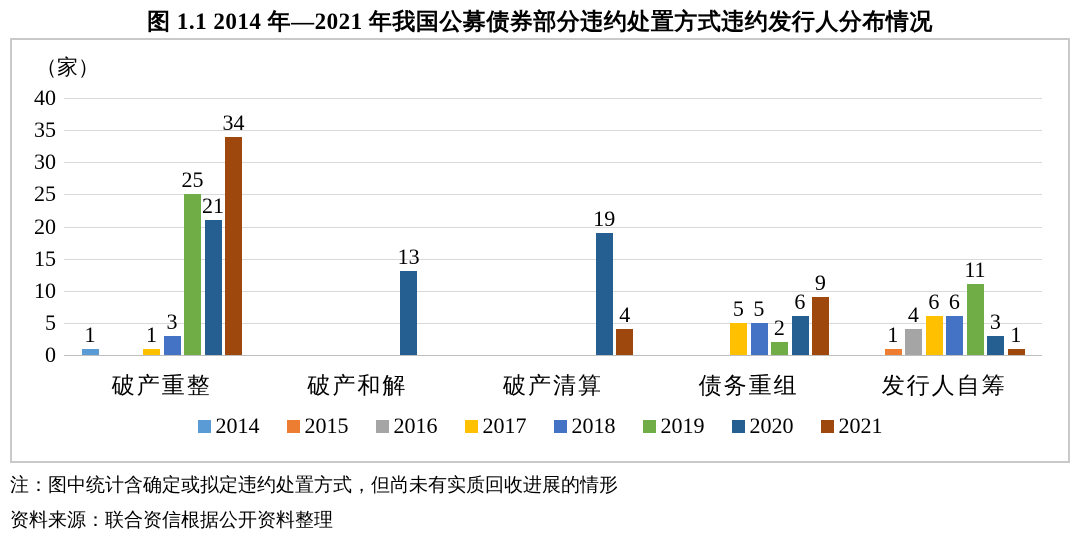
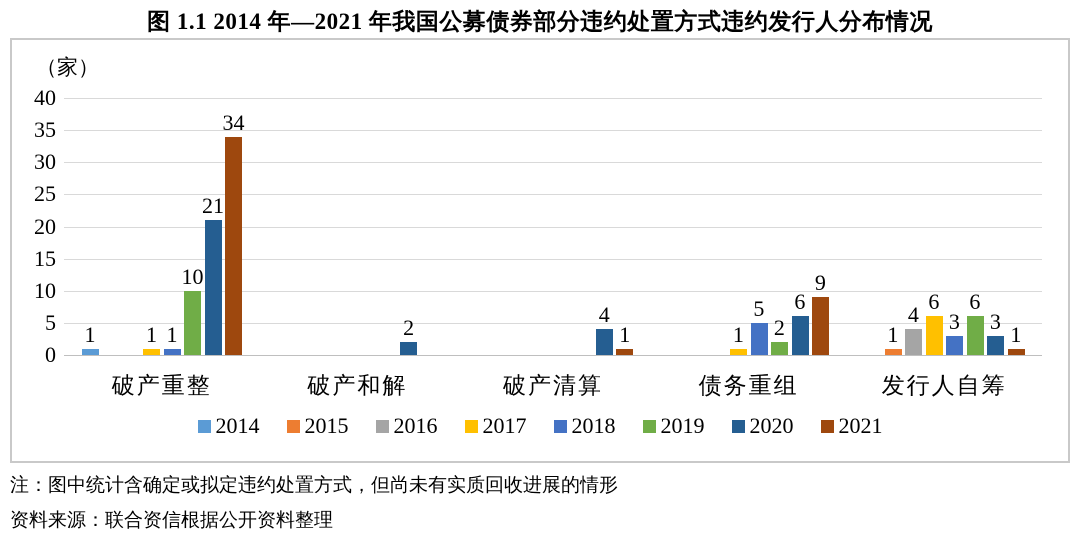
2018/破产重整: 3 -> 1
2019/破产重整: 25 -> 10
2020/破产和解: 13 -> 2
2020/破产清算: 19 -> 4
2021/破产清算: 4 -> 1
2017/债务重组: 5 -> 1
2018/发行人自筹: 6 -> 3
2019/发行人自筹: 11 -> 6
